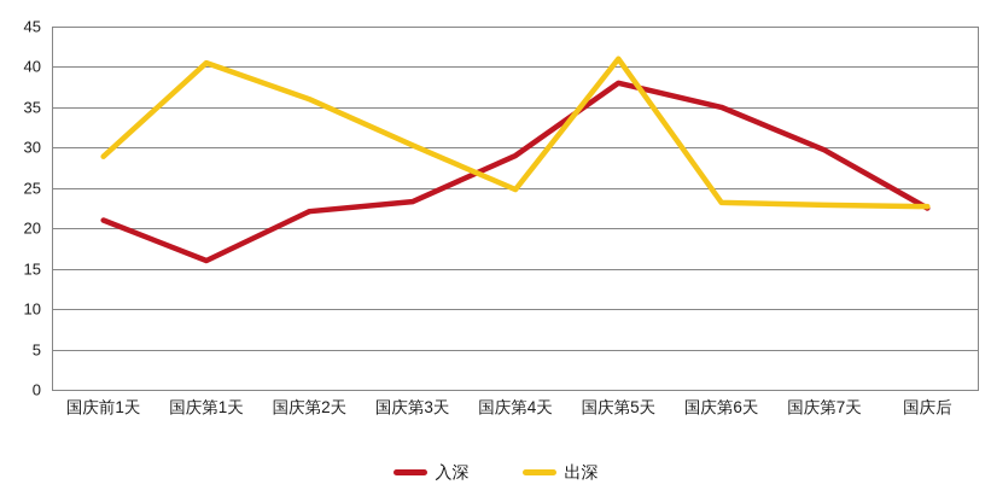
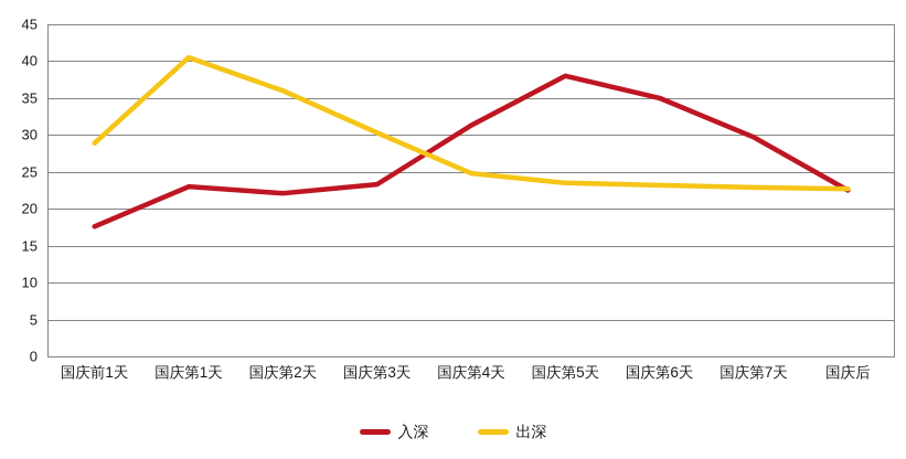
入深/国庆前1天: 21 -> 18
入深/国庆第1天: 16 -> 23
入深/国庆第4天: 29 -> 31
出深/国庆第5天: 41 -> 24
